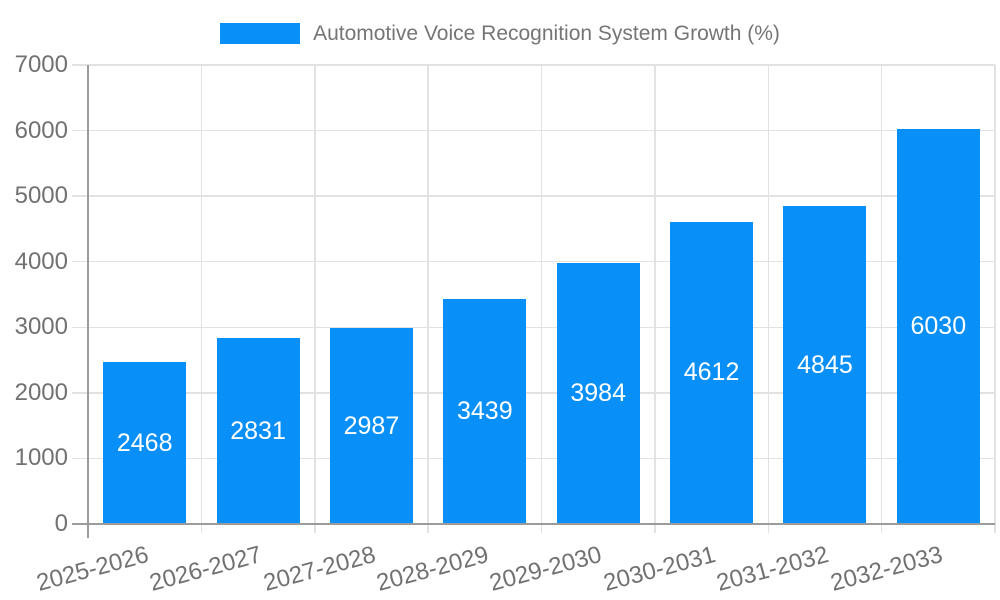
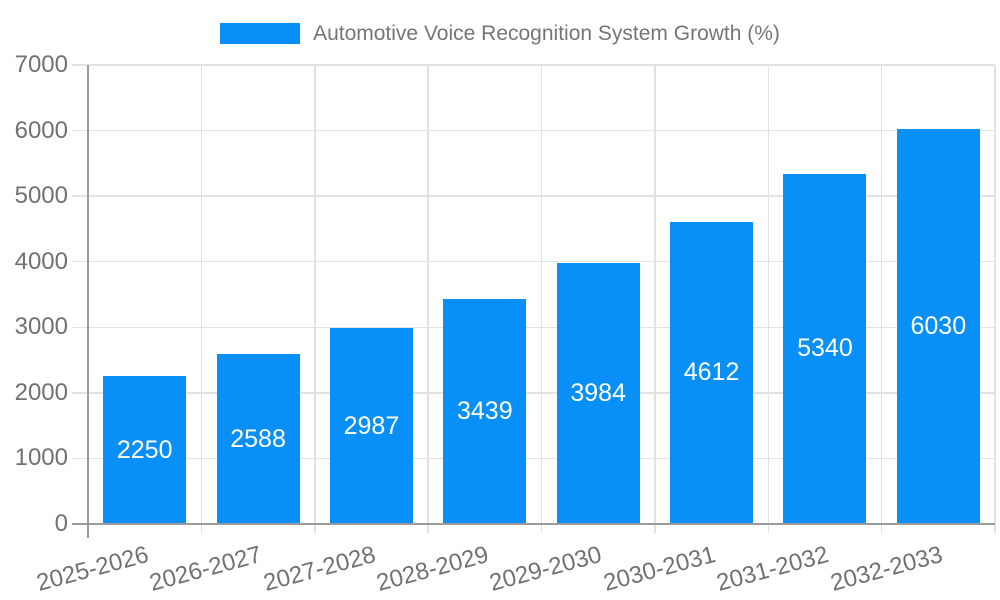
2025-2026: 2468 -> 2250
2026-2027: 2831 -> 2588
2031-2032: 4845 -> 5340
